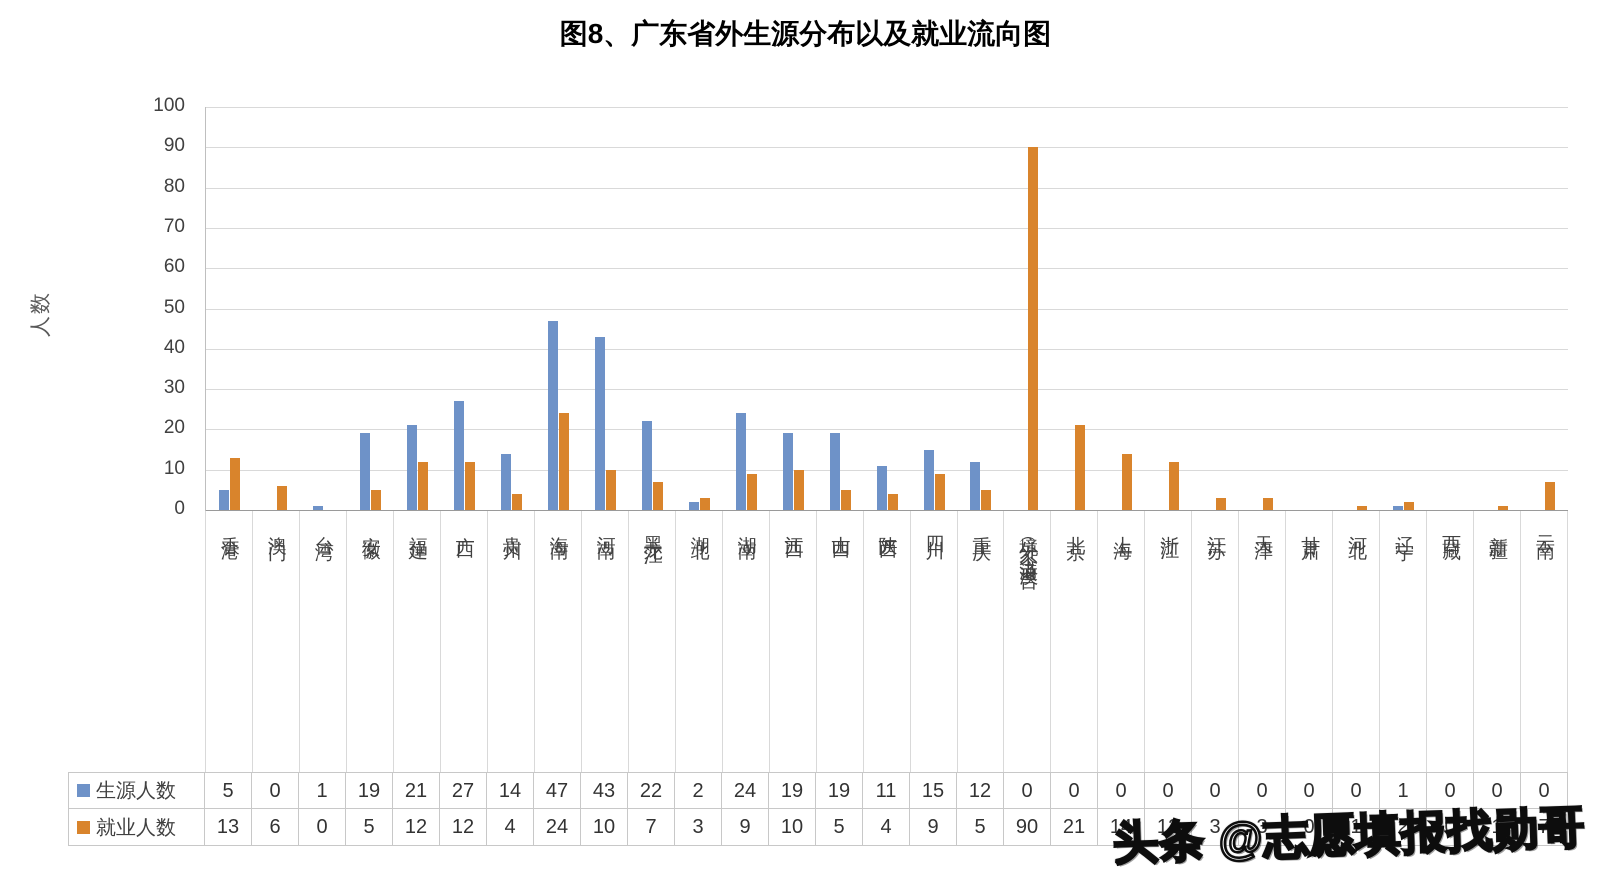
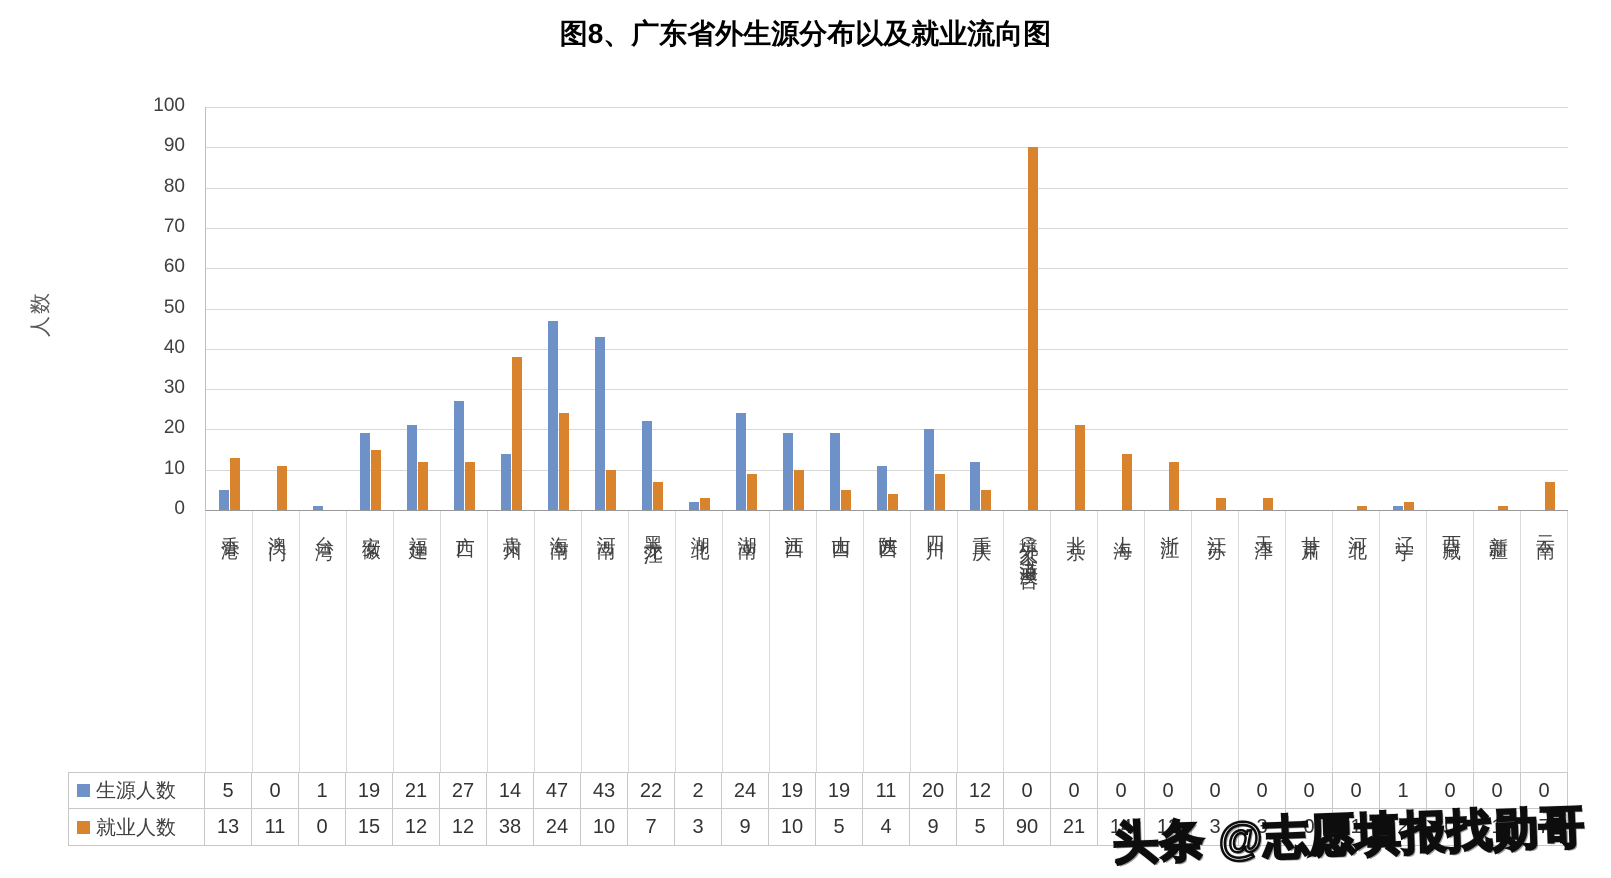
就业人数/澳门: 6 -> 11
就业人数/安徽: 5 -> 15
就业人数/贵州: 4 -> 38
生源人数/四川: 15 -> 20
